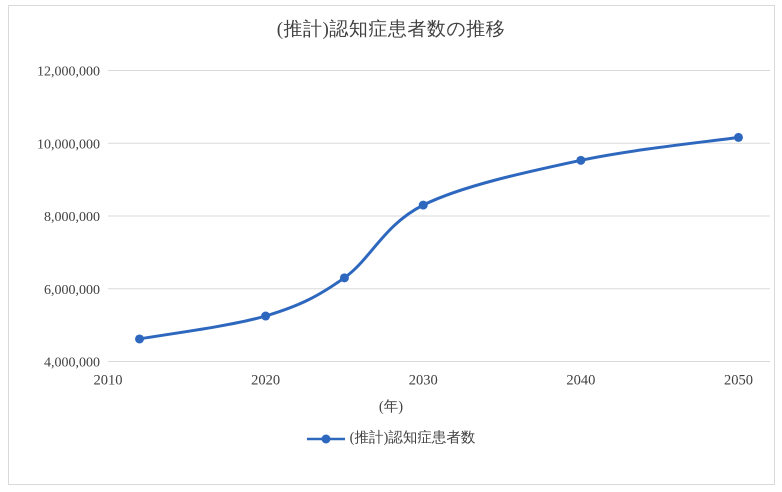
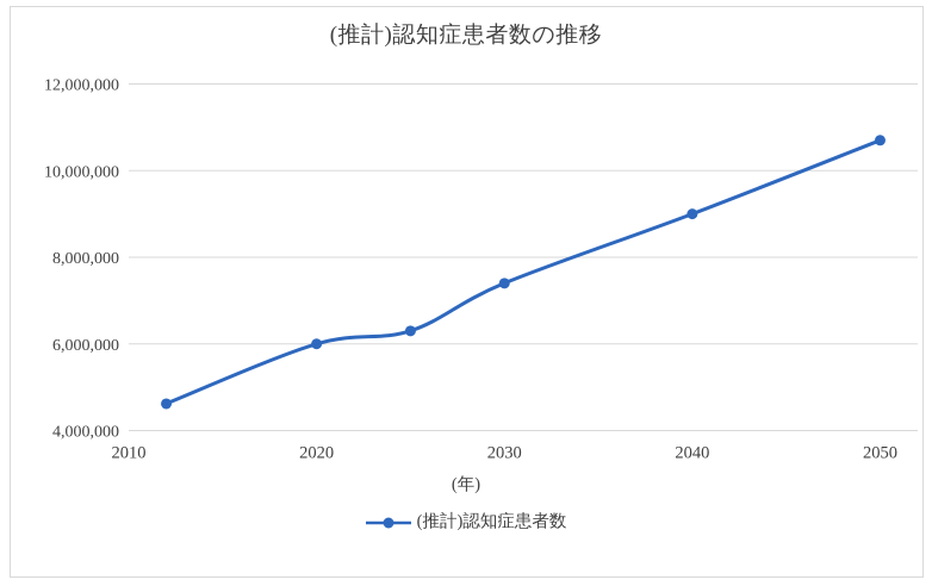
2020: 5200000 -> 6000000
2030: 8300000 -> 7400000
2040: 9500000 -> 9000000
2050: 10200000 -> 10700000
